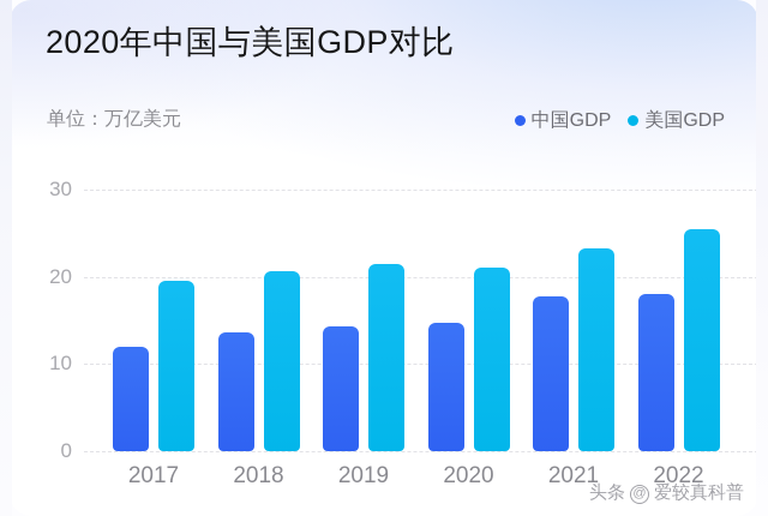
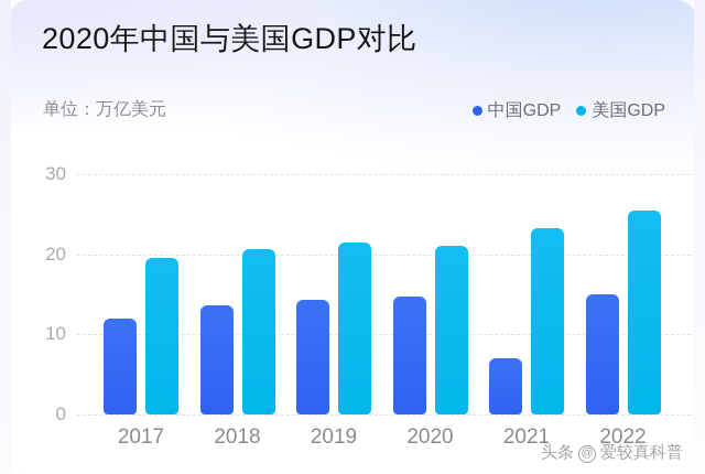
中国GDP/2021: 18 -> 7
中国GDP/2022: 18 -> 15
